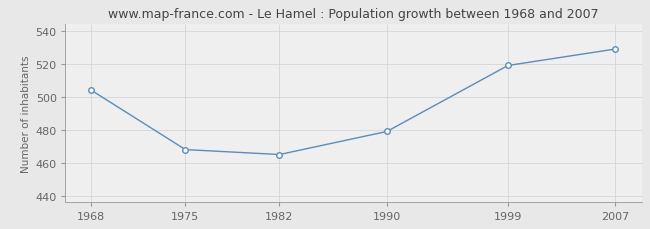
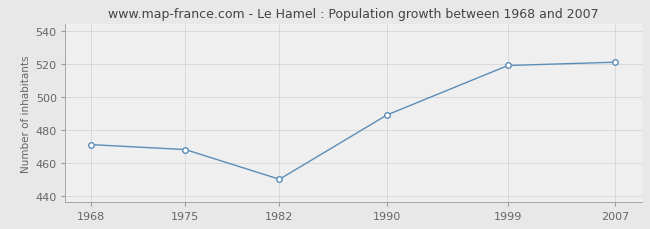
1968: 504 -> 471
1982: 465 -> 450
1990: 479 -> 489
2007: 529 -> 521
